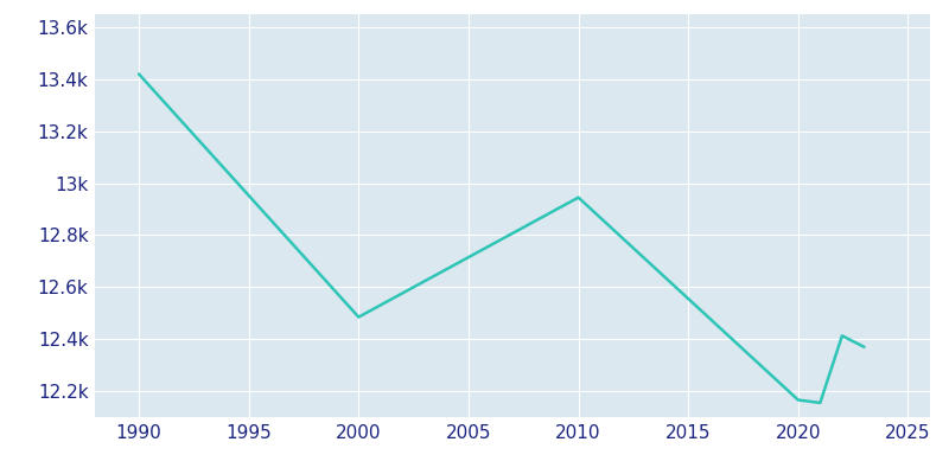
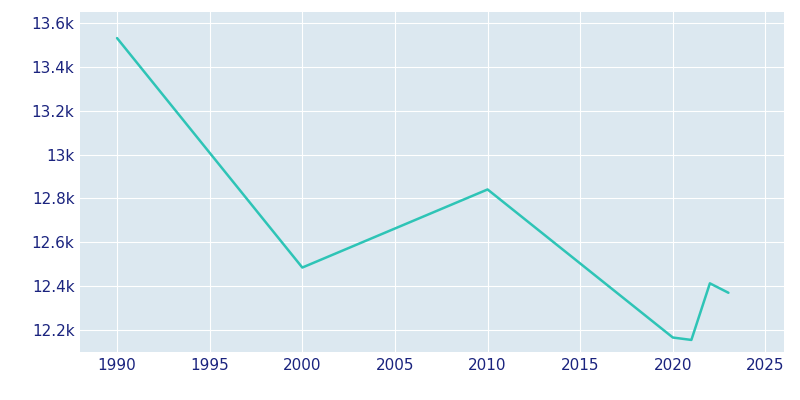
1990: 13.420k -> 13.531k
2010: 12.945k -> 12.841k
